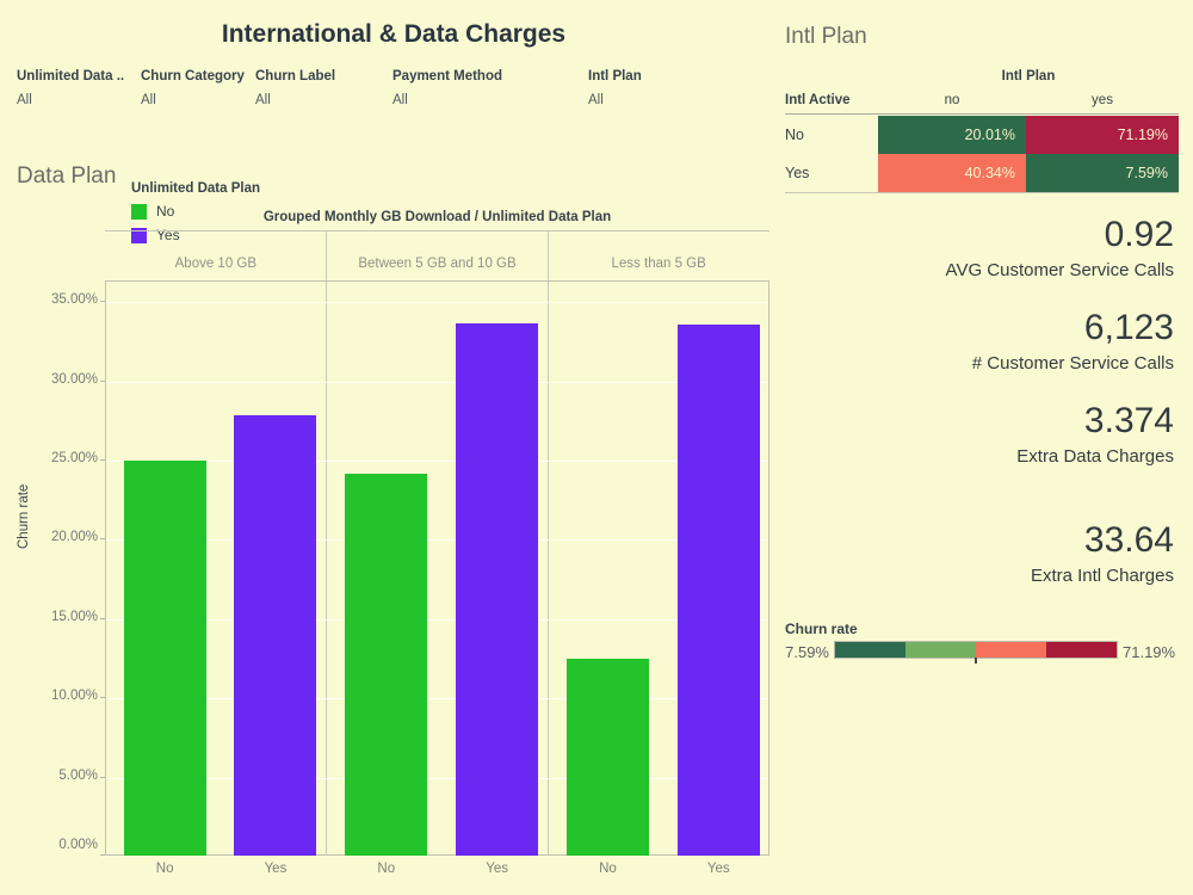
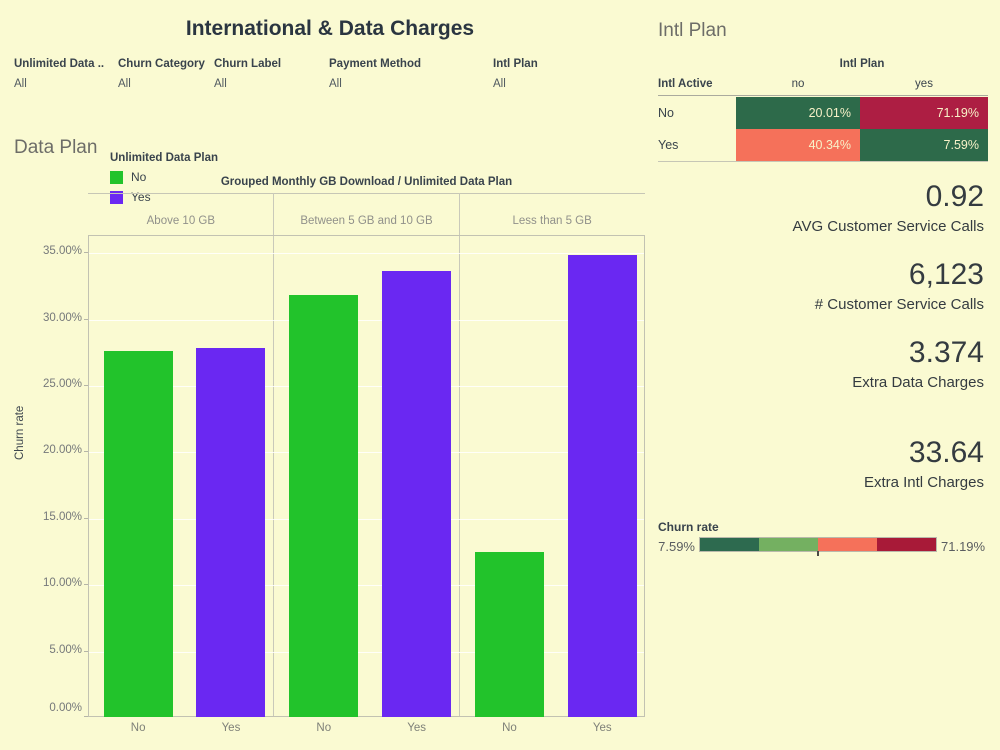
No/Above 10 GB: 24.9% -> 27.6%
No/Between 5 GB and 10 GB: 24.1% -> 31.8%
Yes/Less than 5 GB: 33.5% -> 34.8%
